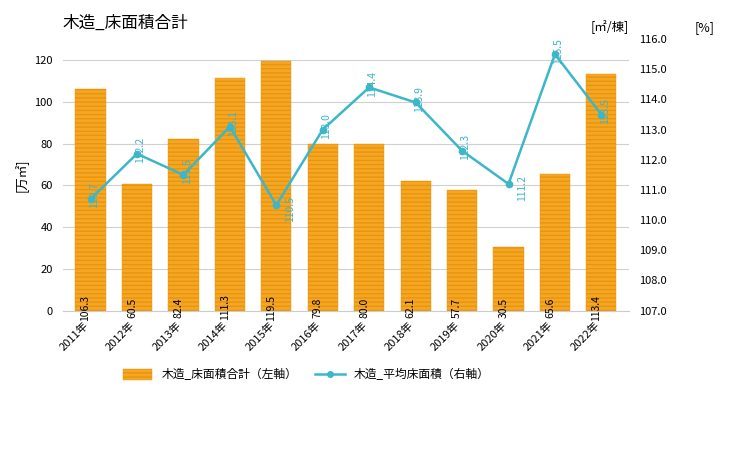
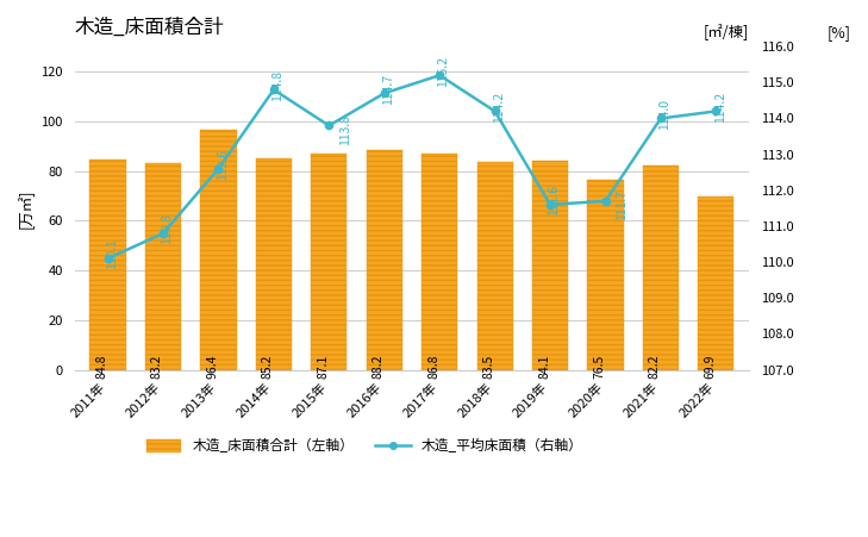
木造_床面積合計（左軸）/2011年: 106.3 -> 84.8
木造_平均床面積（右軸）/2011年: 110.7 -> 110.1
木造_床面積合計（左軸）/2012年: 60.5 -> 83.2
木造_平均床面積（右軸）/2012年: 112.2 -> 110.8
木造_床面積合計（左軸）/2013年: 82.4 -> 96.4
木造_平均床面積（右軸）/2013年: 111.5 -> 112.6
木造_床面積合計（左軸）/2014年: 111.3 -> 85.2
木造_平均床面積（右軸）/2014年: 113.1 -> 114.8
木造_床面積合計（左軸）/2015年: 119.5 -> 87.1
木造_平均床面積（右軸）/2015年: 110.5 -> 113.8
木造_床面積合計（左軸）/2016年: 79.8 -> 88.2
木造_平均床面積（右軸）/2016年: 113.0 -> 114.7
木造_床面積合計（左軸）/2017年: 80.0 -> 86.8
木造_平均床面積（右軸）/2017年: 114.4 -> 115.2
木造_床面積合計（左軸）/2018年: 62.1 -> 83.5
木造_平均床面積（右軸）/2018年: 113.9 -> 114.2
木造_床面積合計（左軸）/2019年: 57.7 -> 84.1
木造_平均床面積（右軸）/2019年: 112.3 -> 111.6
木造_床面積合計（左軸）/2020年: 30.5 -> 76.5
木造_平均床面積（右軸）/2020年: 111.2 -> 111.7
木造_床面積合計（左軸）/2021年: 65.6 -> 82.2
木造_平均床面積（右軸）/2021年: 115.5 -> 114.0
木造_床面積合計（左軸）/2022年: 113.4 -> 69.9
木造_平均床面積（右軸）/2022年: 113.5 -> 114.2
